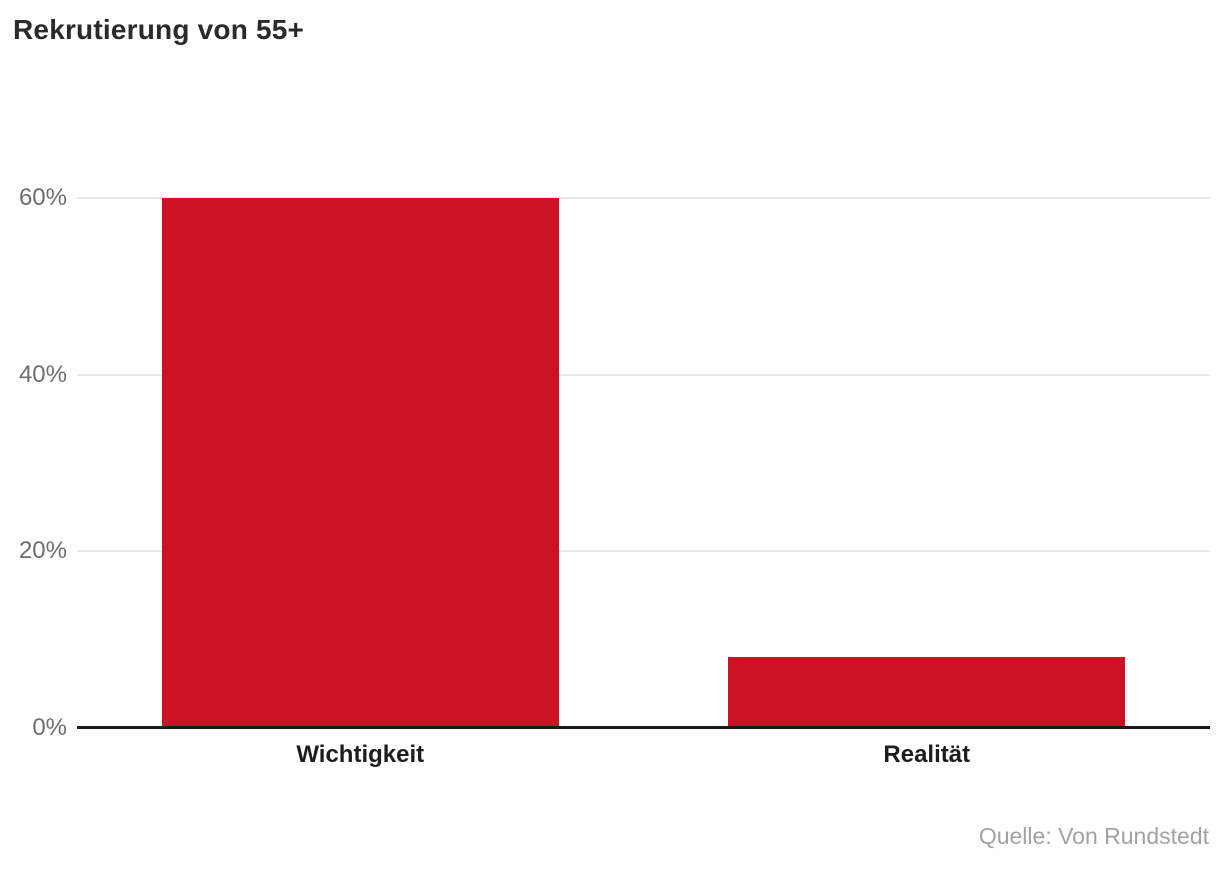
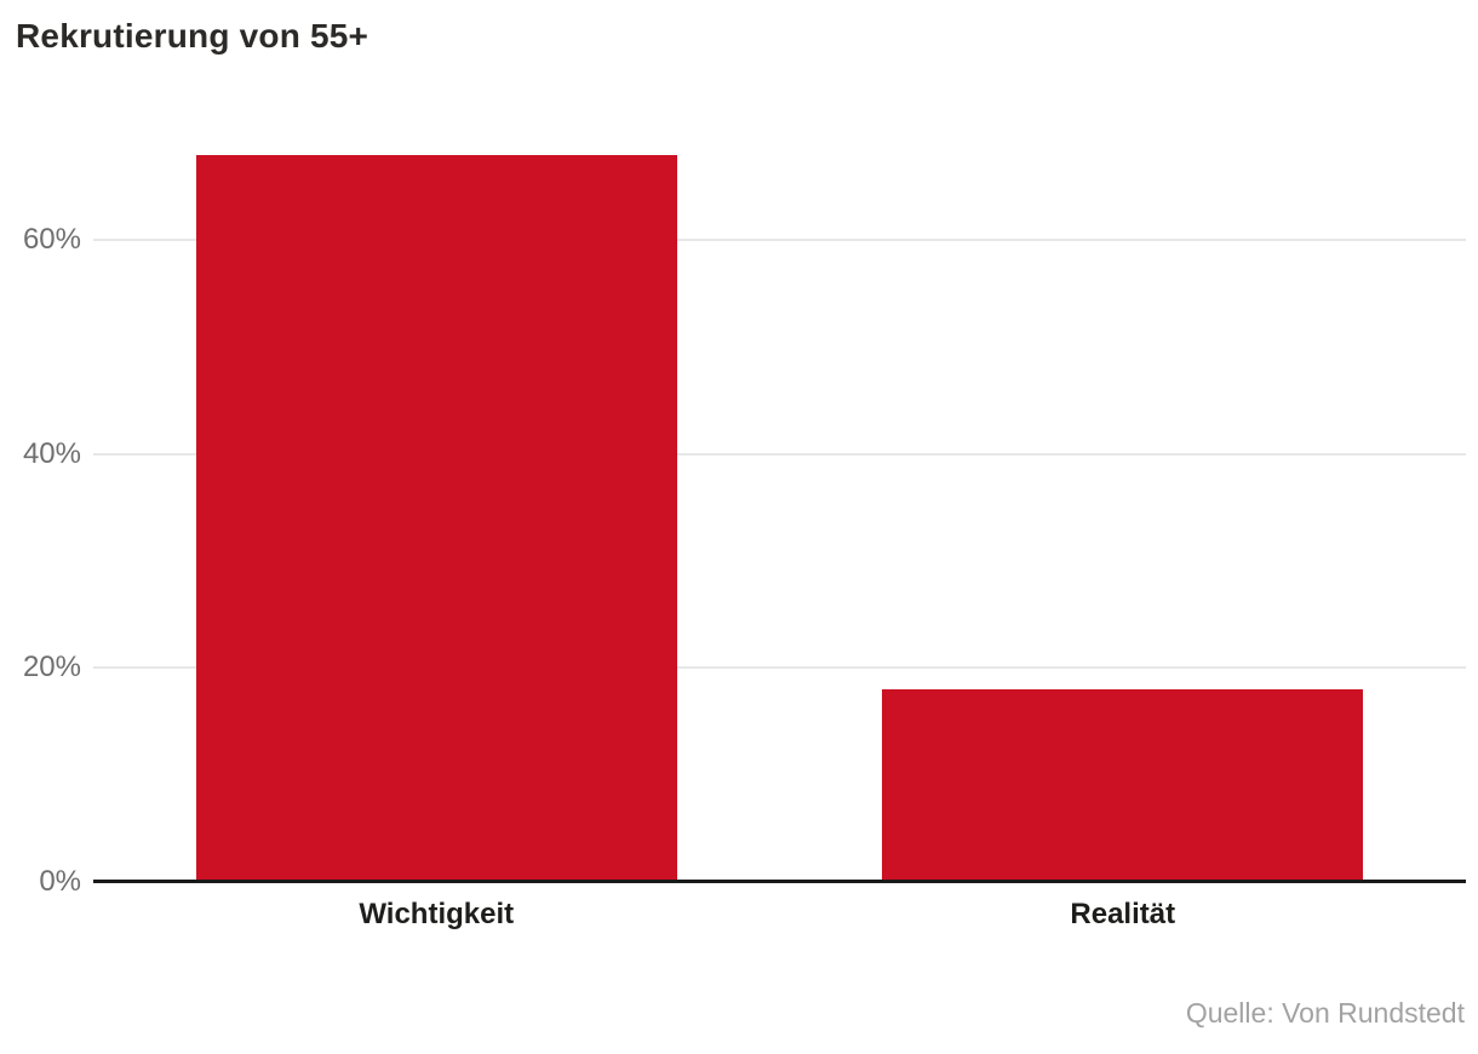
Wichtigkeit: 60% -> 68%
Realität: 8% -> 18%
